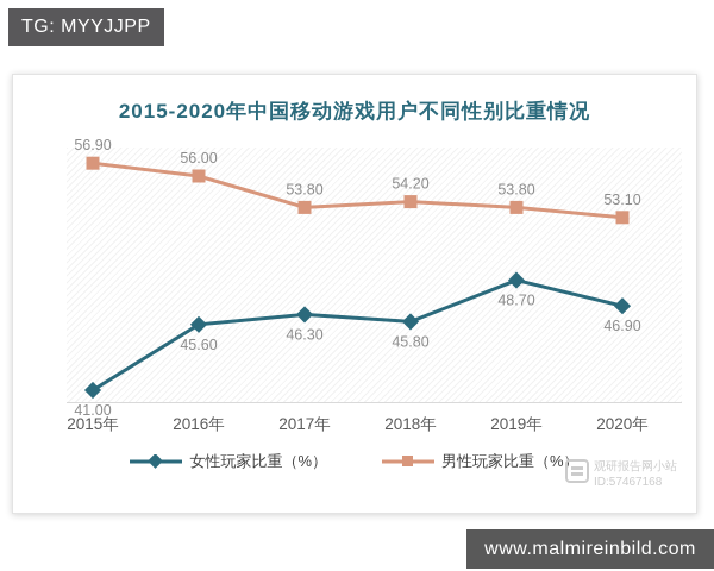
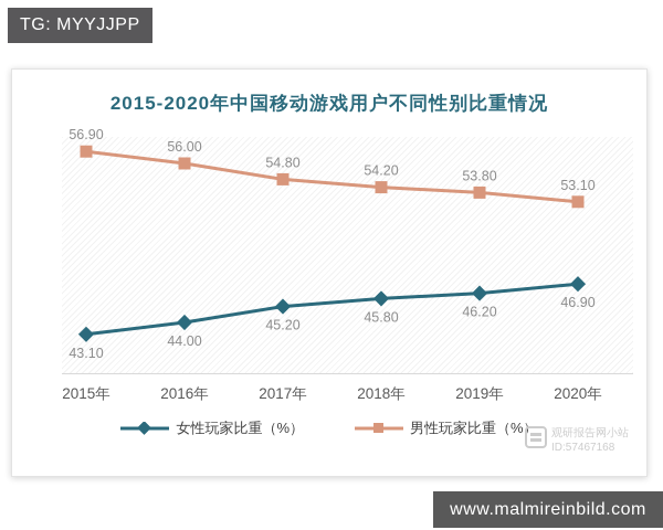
女性玩家比重（%）/2015年: 41.00 -> 43.10
女性玩家比重（%）/2016年: 45.60 -> 44.00
女性玩家比重（%）/2017年: 46.30 -> 45.20
男性玩家比重（%）/2017年: 53.80 -> 54.80
女性玩家比重（%）/2019年: 48.70 -> 46.20
